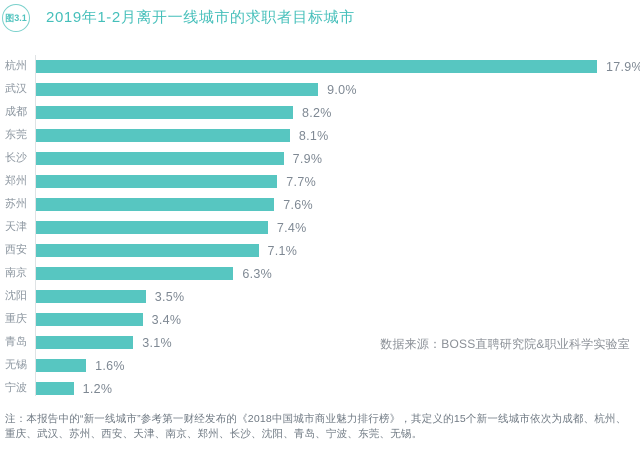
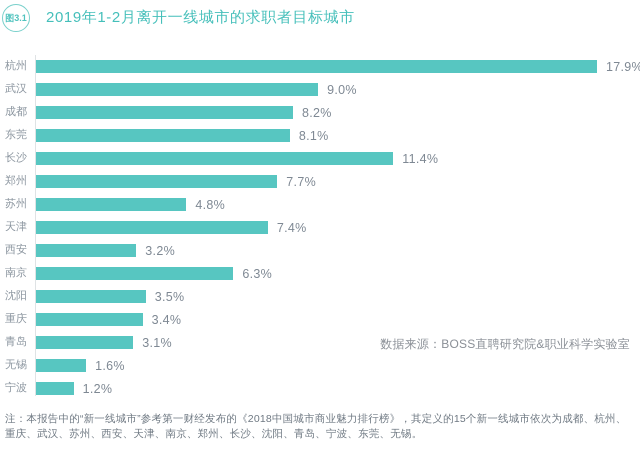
长沙: 7.9% -> 11.4%
苏州: 7.6% -> 4.8%
西安: 7.1% -> 3.2%
